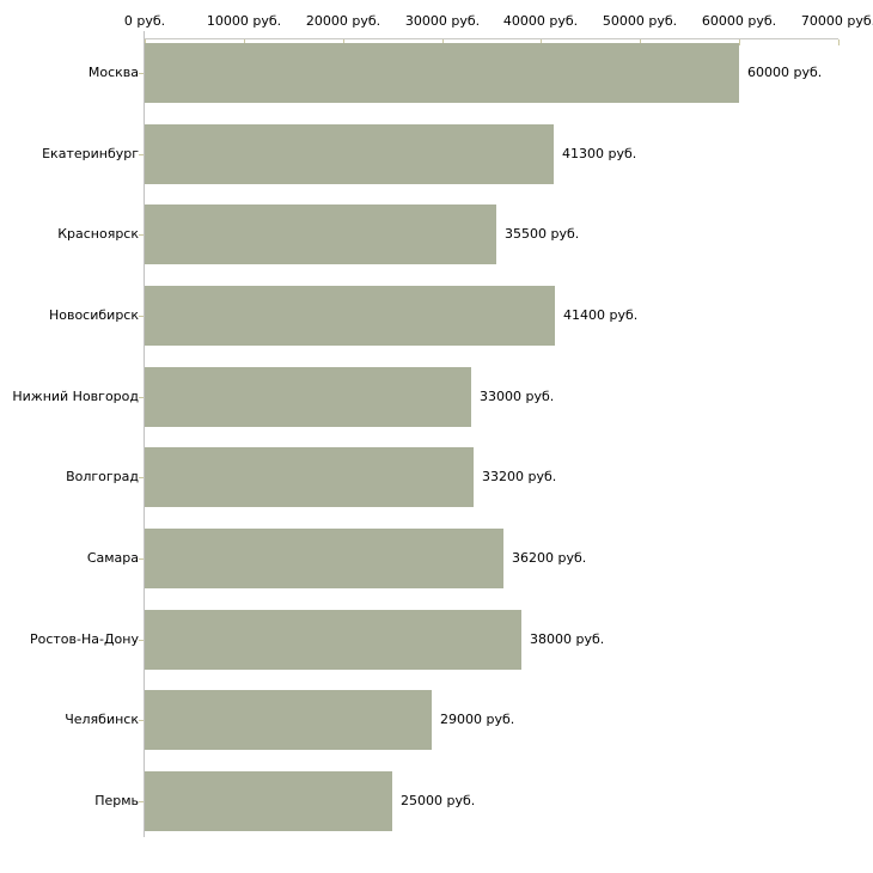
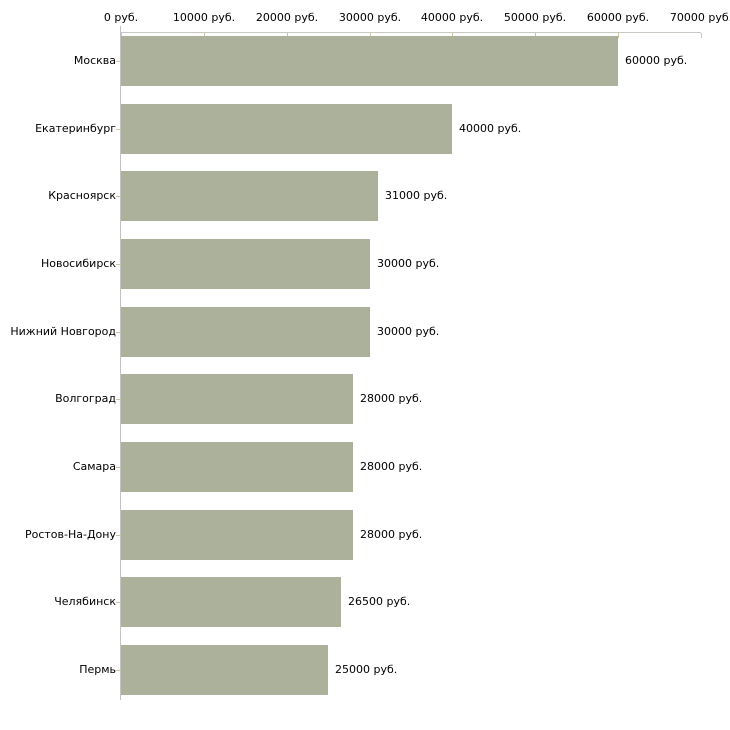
Екатеринбург: 41300 -> 40000
Красноярск: 35500 -> 31000
Новосибирск: 41400 -> 30000
Нижний Новгород: 33000 -> 30000
Волгоград: 33200 -> 28000
Самара: 36200 -> 28000
Ростов-На-Дону: 38000 -> 28000
Челябинск: 29000 -> 26500
